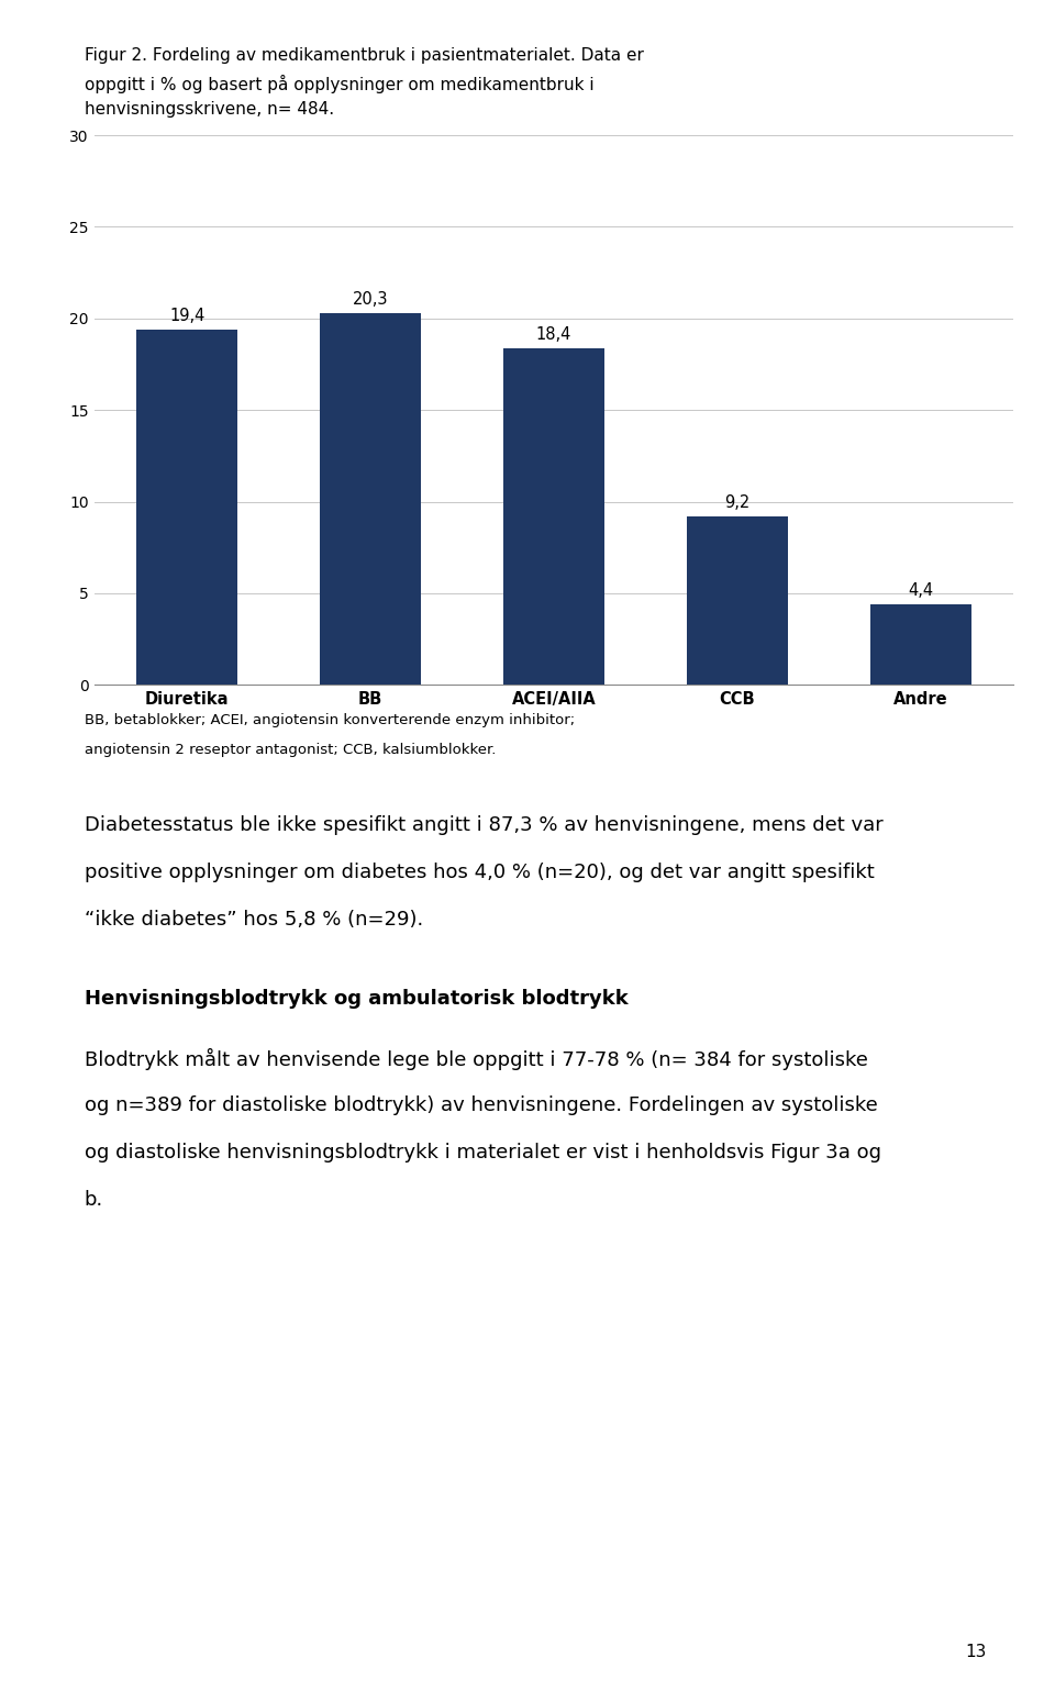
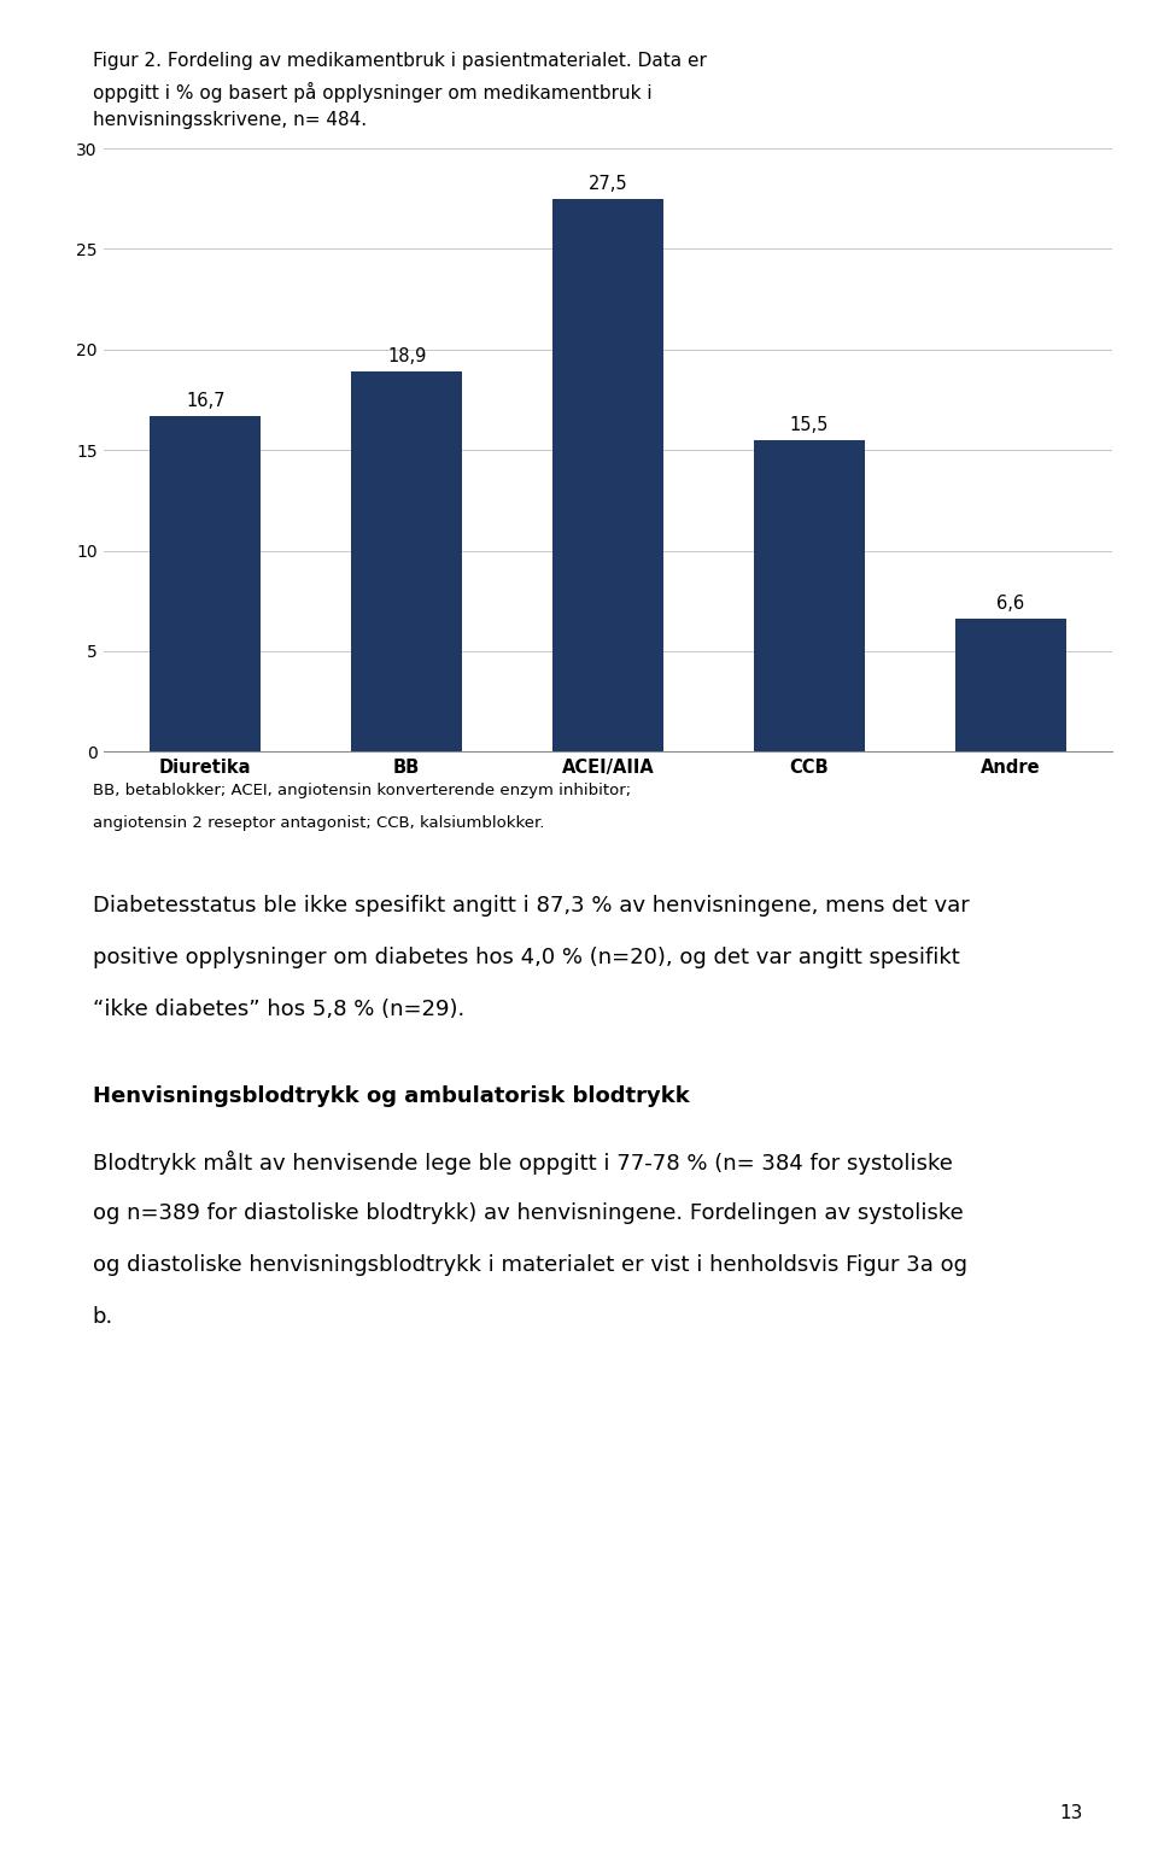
Diuretika: 19,4 -> 16,7
BB: 20,3 -> 18,9
ACEI/AIIA: 18,4 -> 27,5
CCB: 9,2 -> 15,5
Andre: 4,4 -> 6,6
